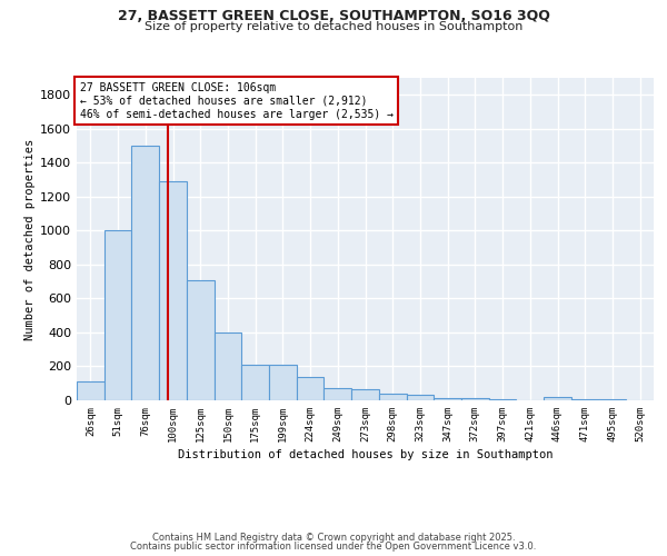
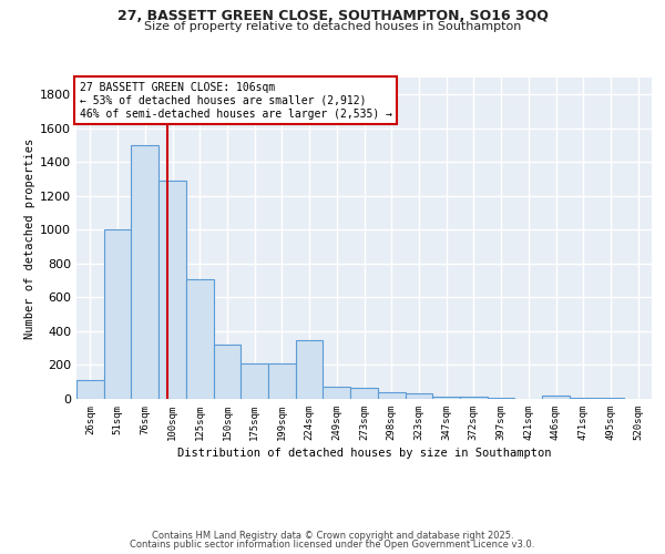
150sqm: 400 -> 320
224sqm: 140 -> 350
